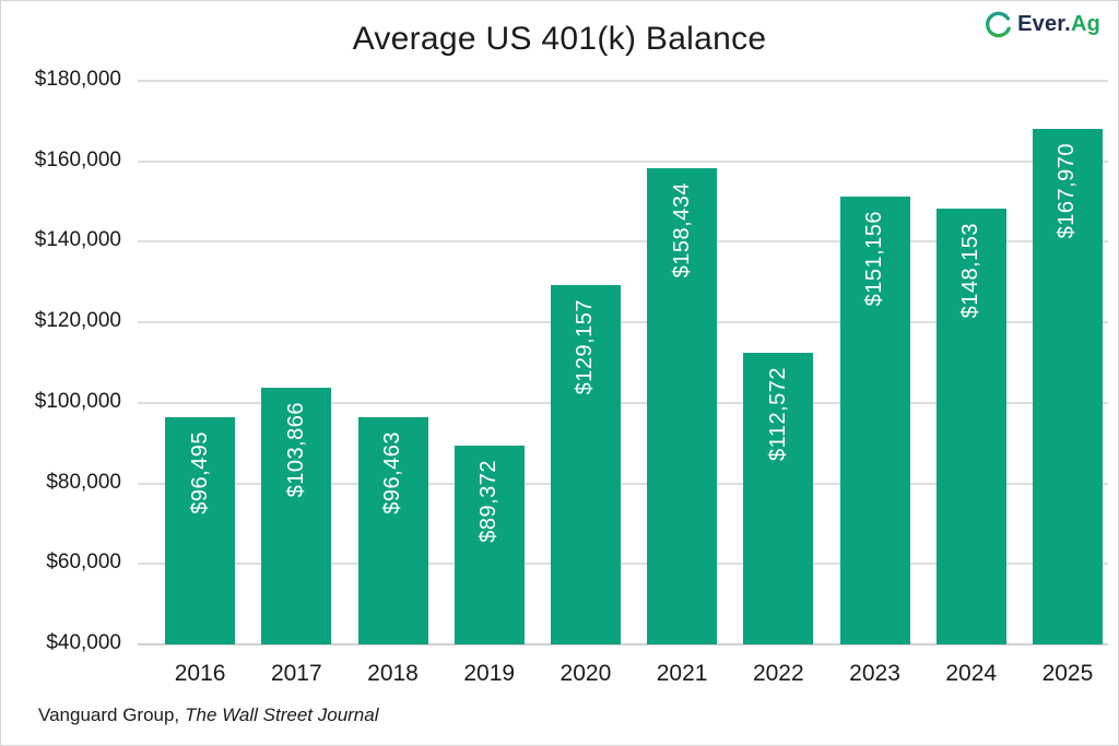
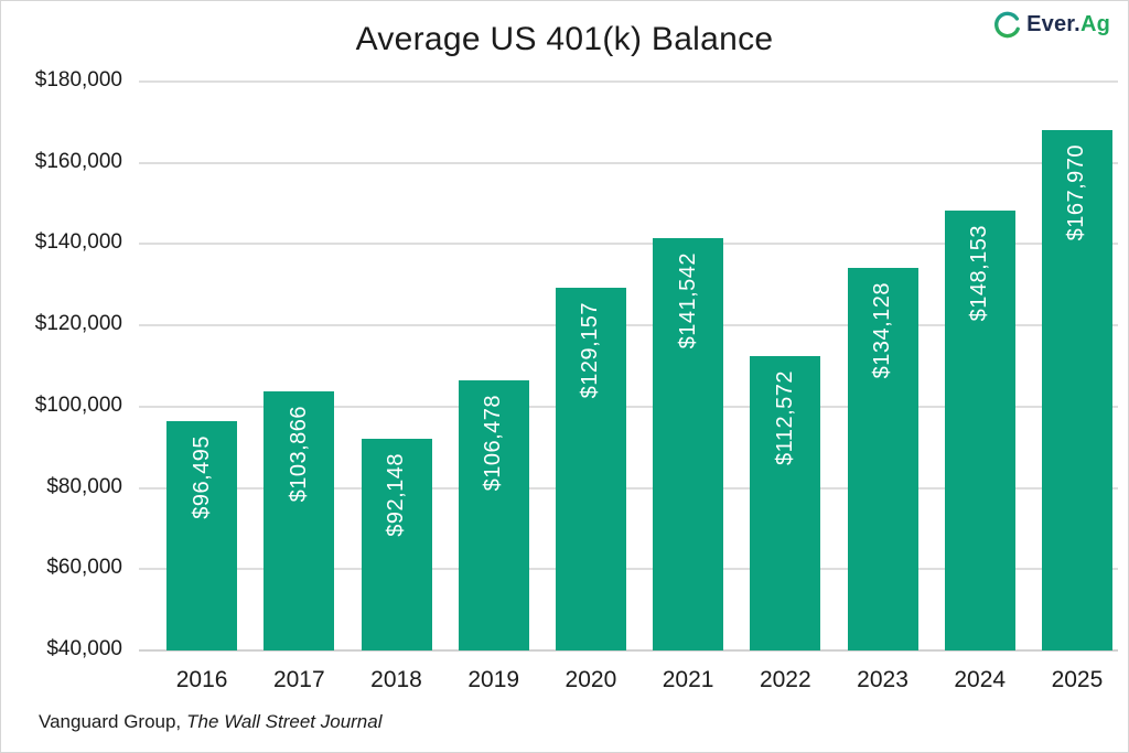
2018: $96,463 -> $92,148
2019: $89,372 -> $106,478
2021: $158,434 -> $141,542
2023: $151,156 -> $134,128
